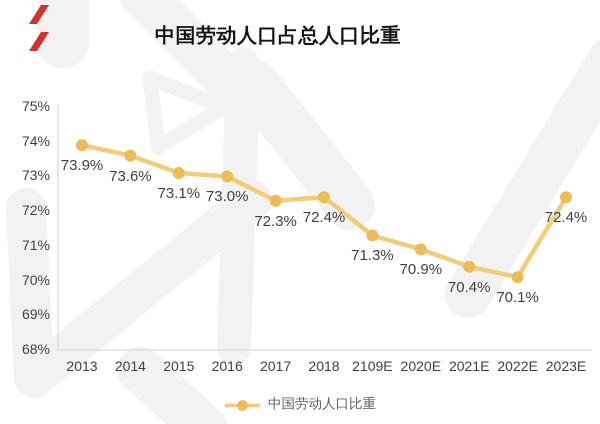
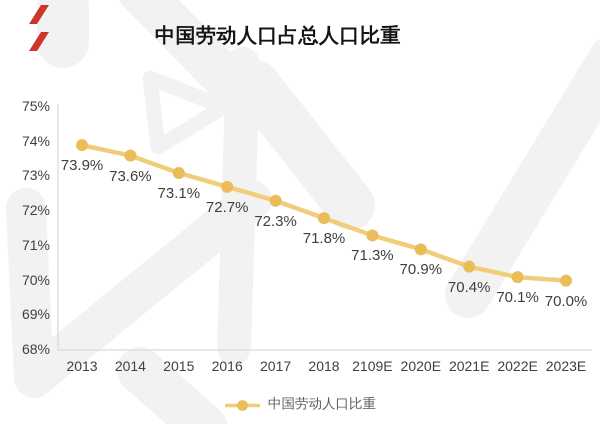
2016: 73.0% -> 72.7%
2018: 72.4% -> 71.8%
2023E: 72.4% -> 70.0%
